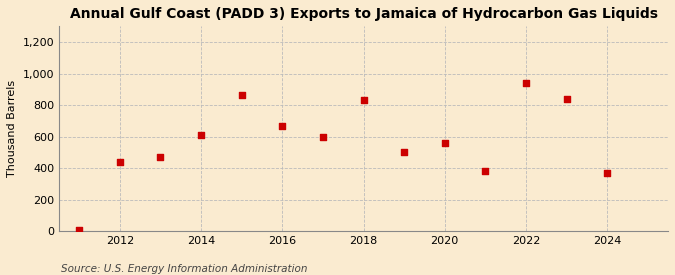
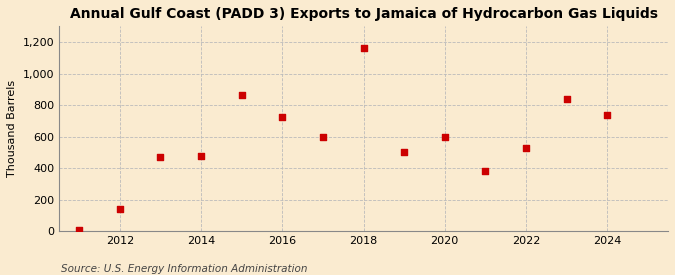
2012: 440 -> 140
2014: 610 -> 480
2016: 670 -> 720
2018: 830 -> 1,160
2020: 560 -> 600
2022: 940 -> 530
2024: 370 -> 740
